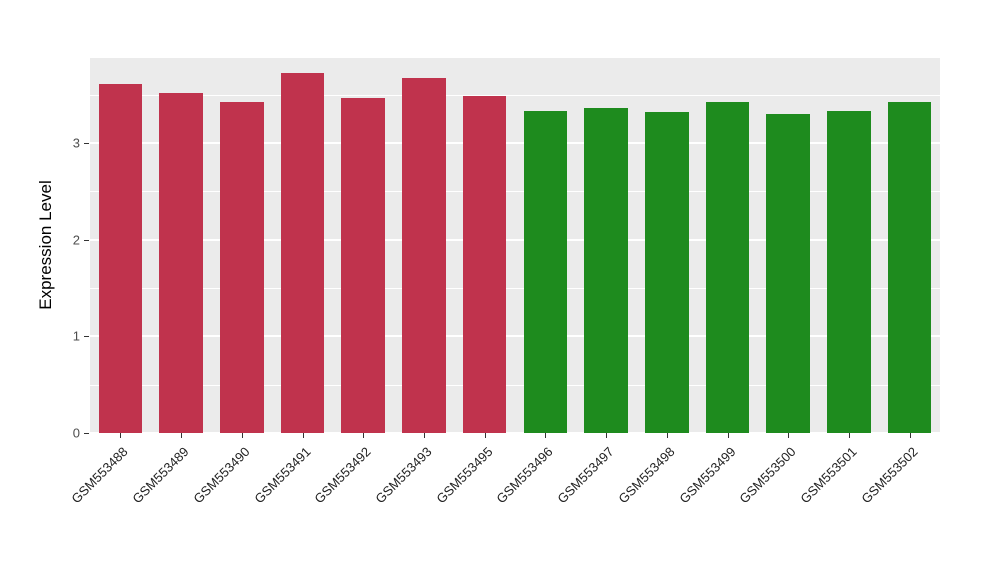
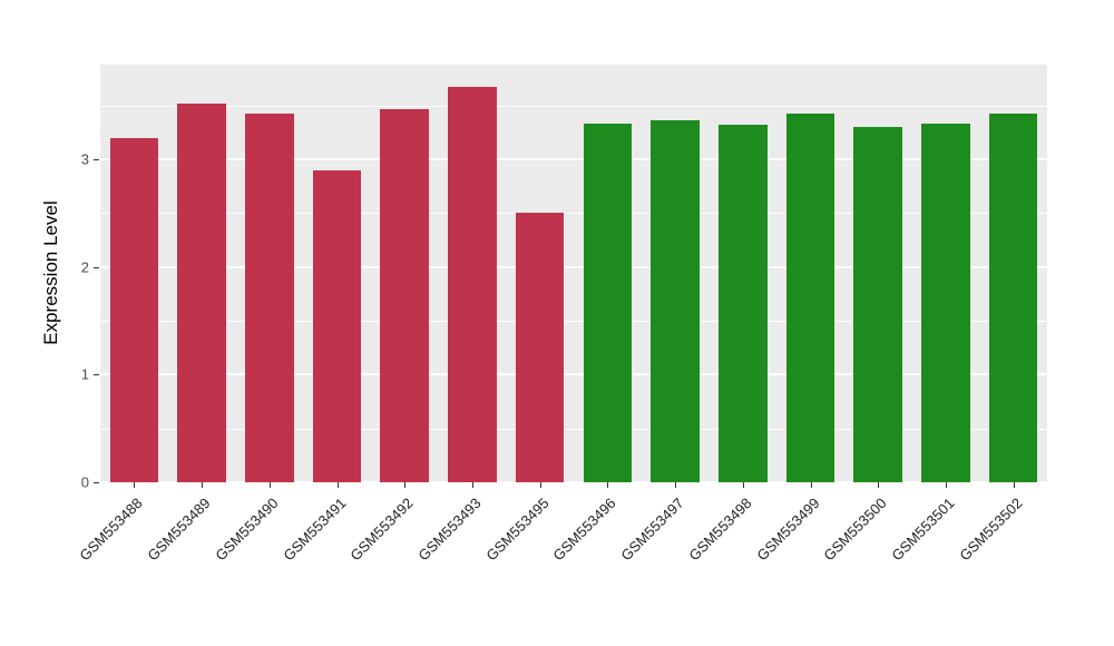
GSM553488: 3.6 -> 3.2
GSM553491: 3.7 -> 2.9
GSM553495: 3.5 -> 2.5
